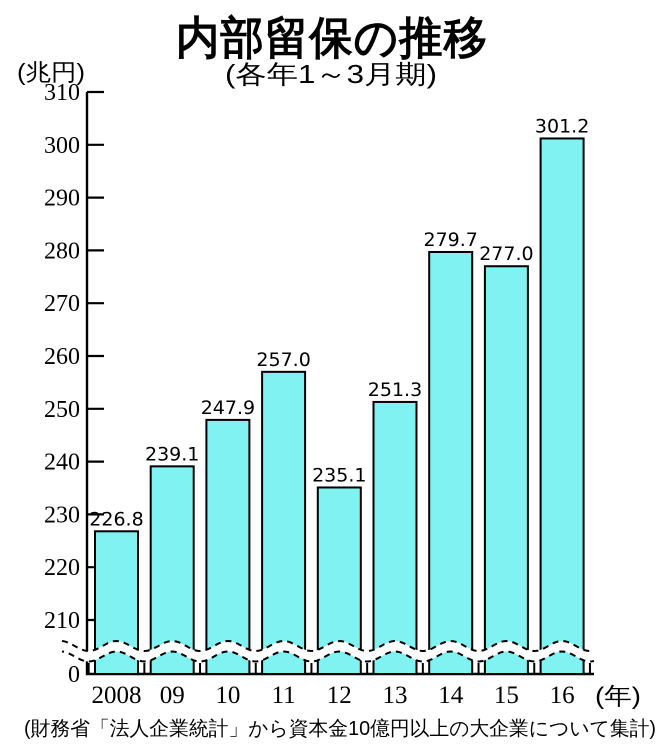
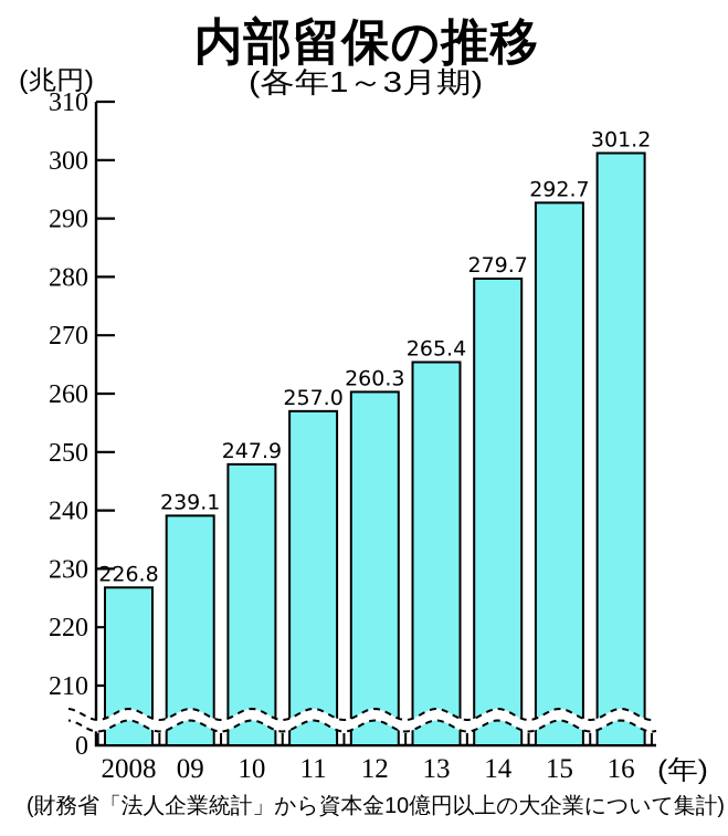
12: 235.1 -> 260.3
13: 251.3 -> 265.4
15: 277.0 -> 292.7
